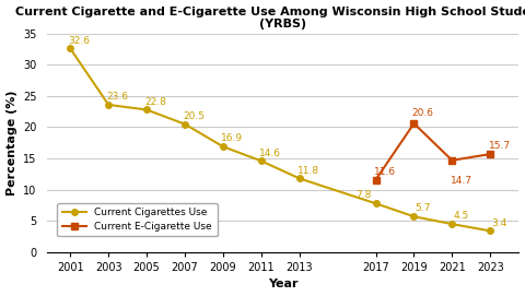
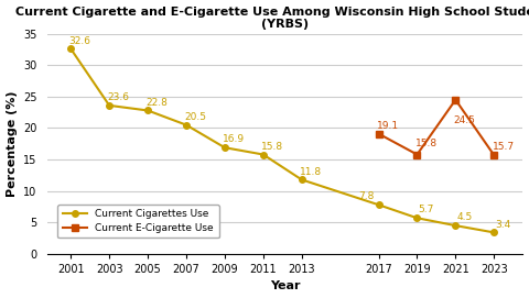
Current Cigarettes Use/2011: 14.6 -> 15.8
Current E-Cigarette Use/2017: 11.6 -> 19.1
Current E-Cigarette Use/2019: 20.6 -> 15.8
Current E-Cigarette Use/2021: 14.7 -> 24.5
